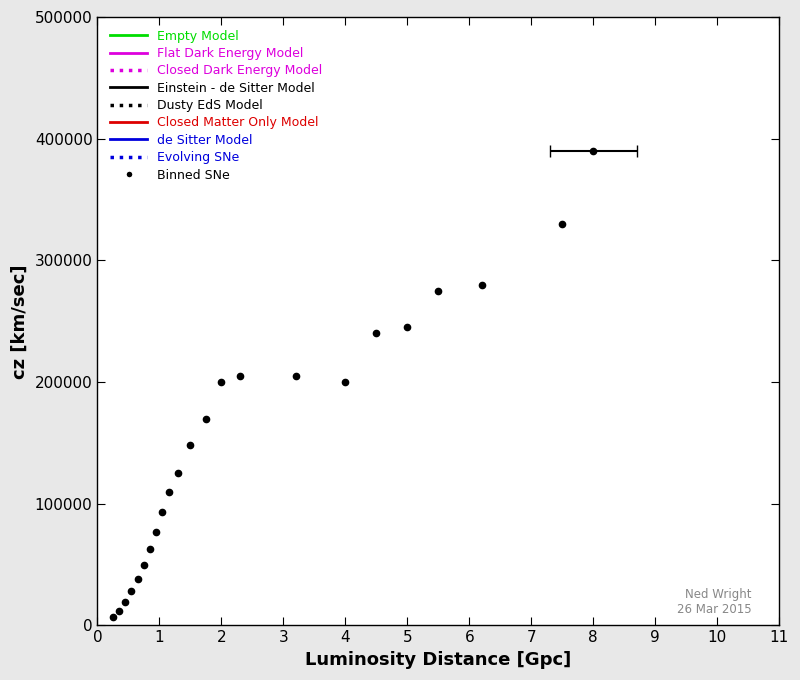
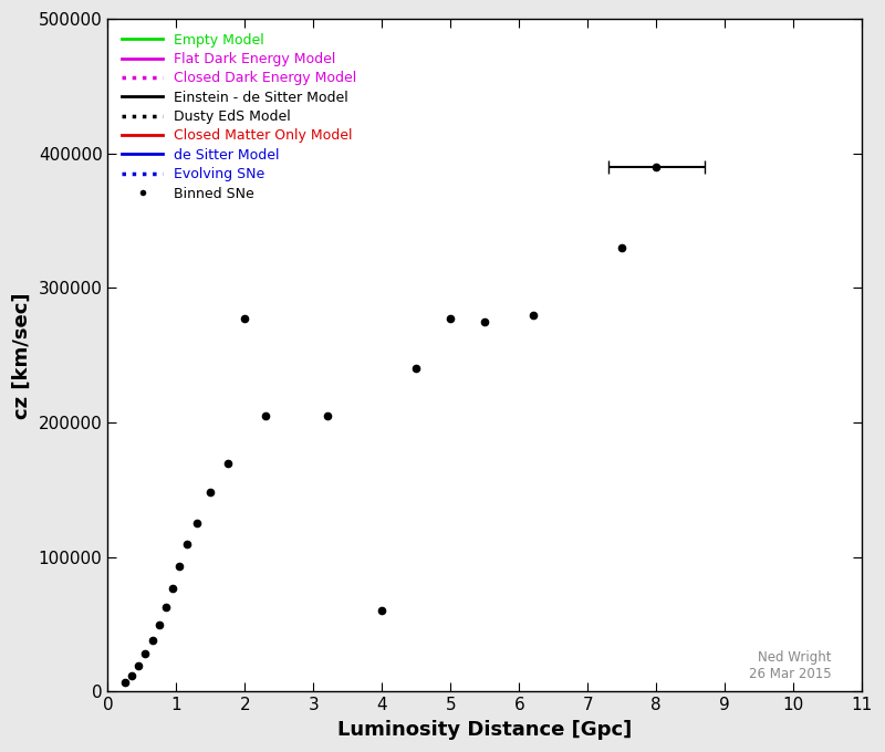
2: 200000 -> 277000
4: 200000 -> 60000
5: 245000 -> 277000
